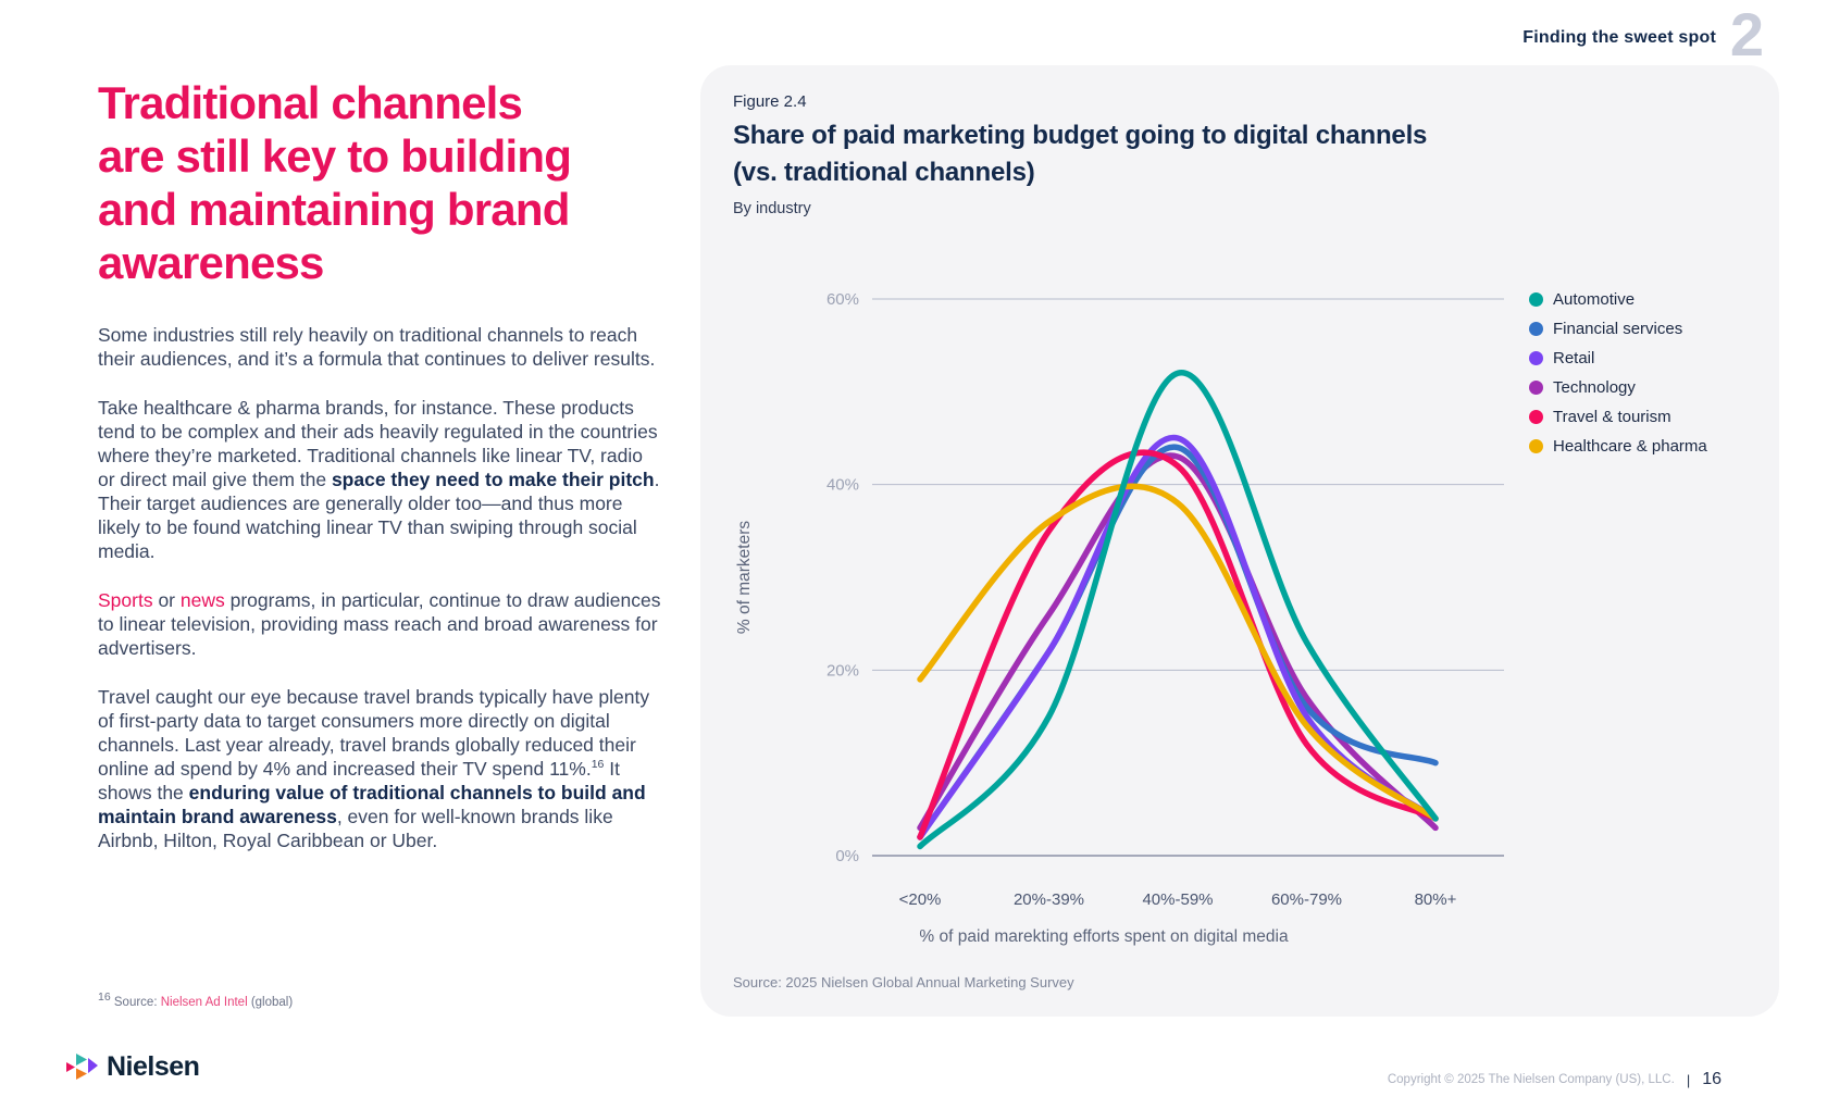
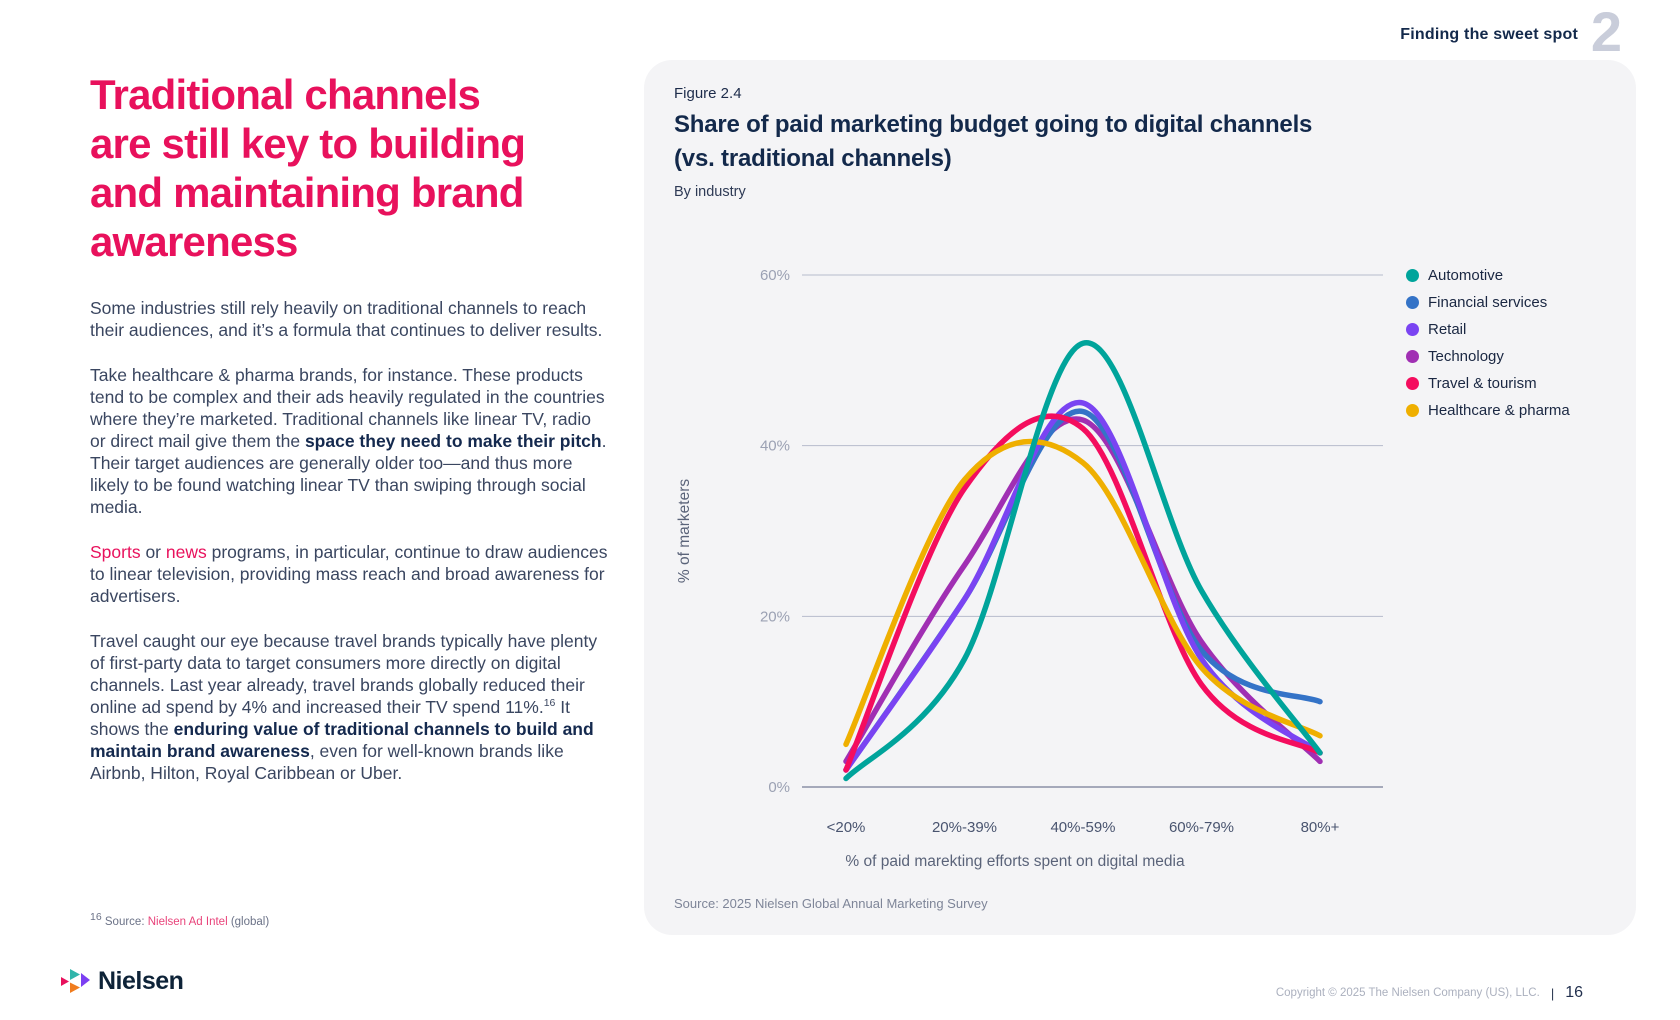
Healthcare & pharma/<20%: 19% -> 5%
Healthcare & pharma/80%+: 4% -> 6%
